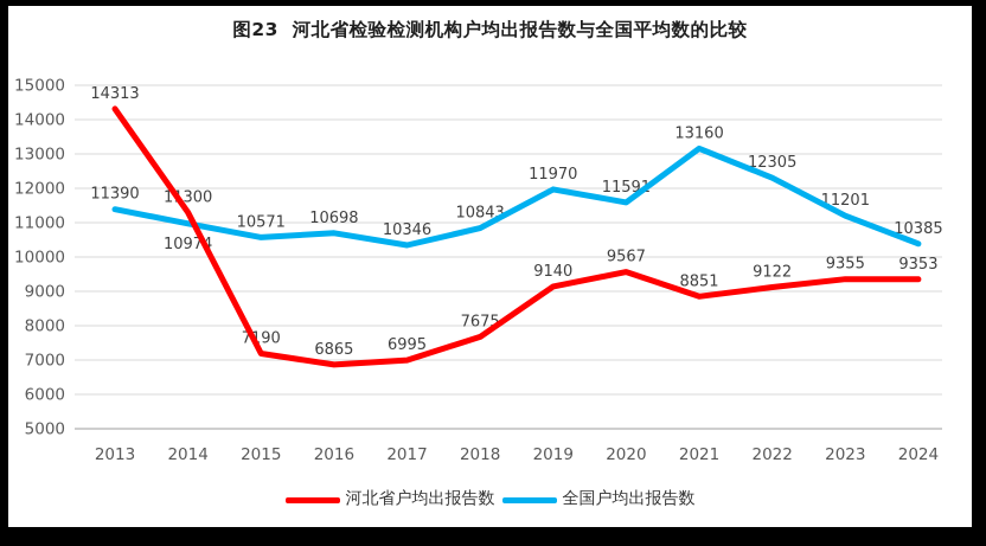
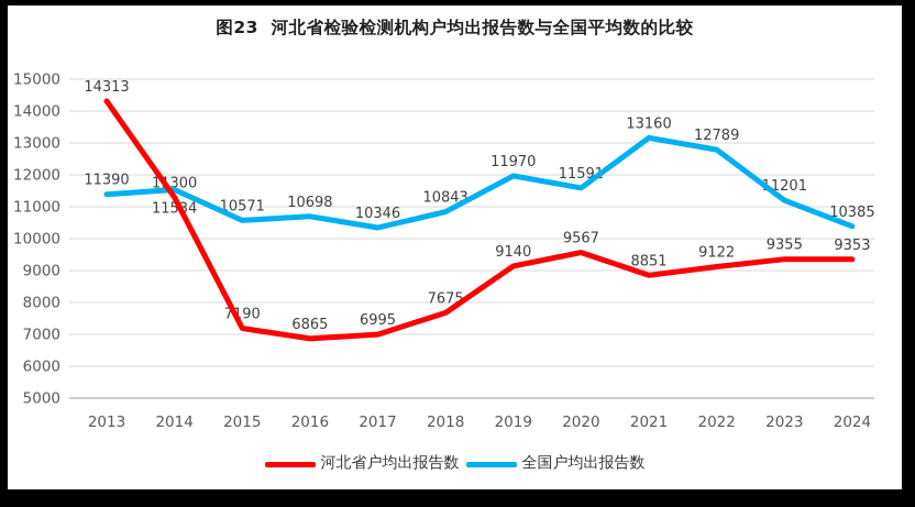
全国户均出报告数/2014: 10974 -> 11534
全国户均出报告数/2022: 12305 -> 12789
